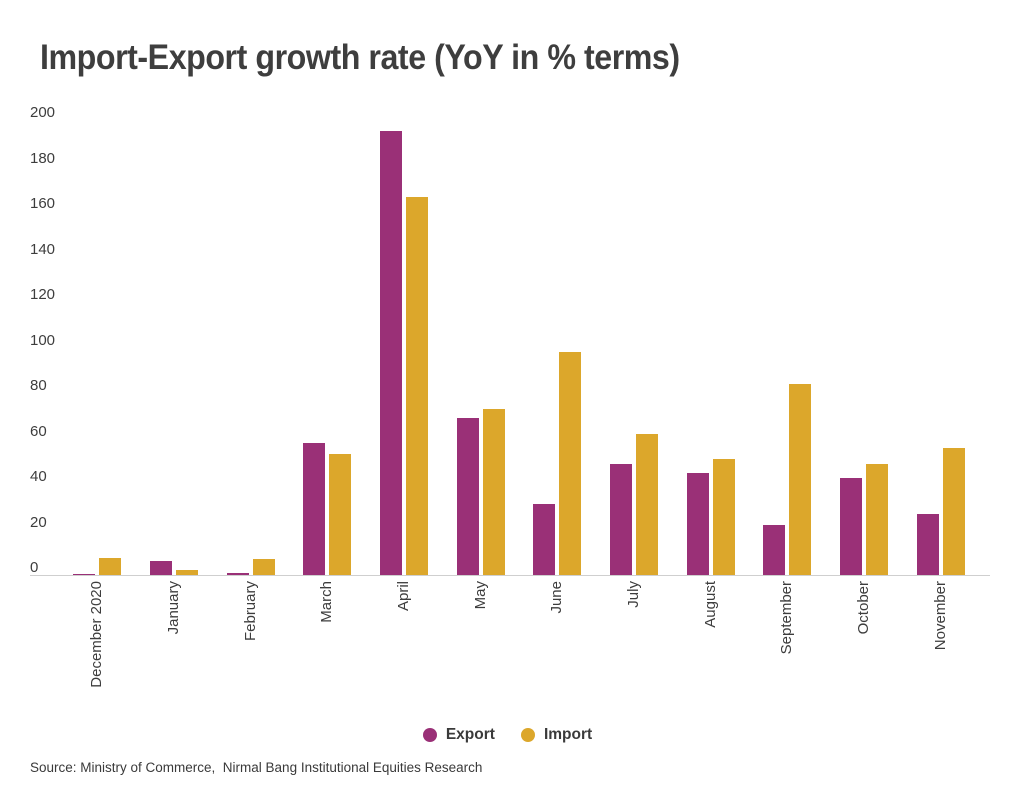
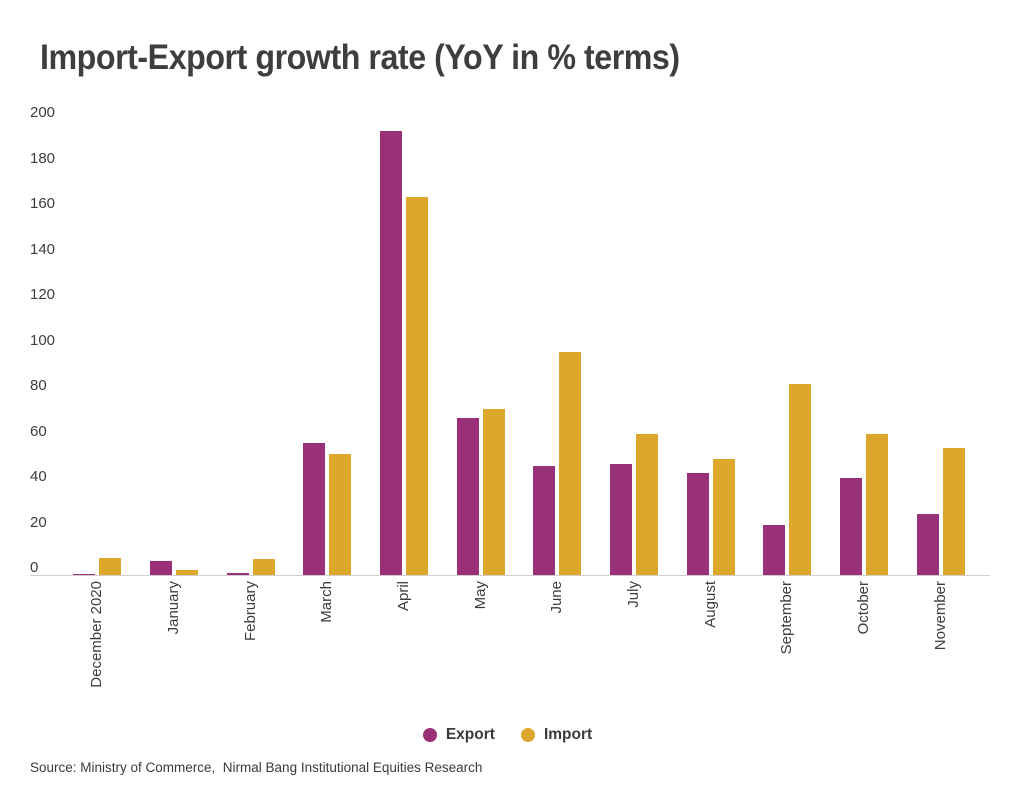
Export/June: 31 -> 48
Import/October: 49 -> 62
